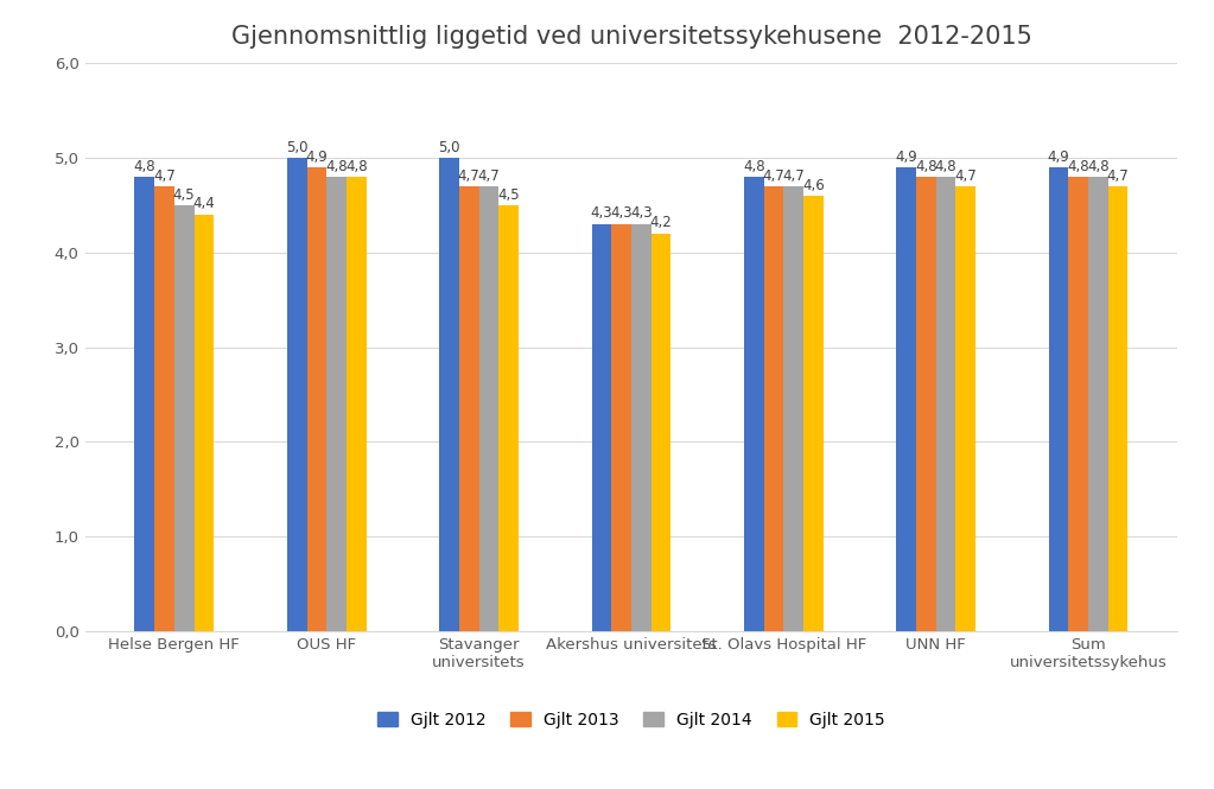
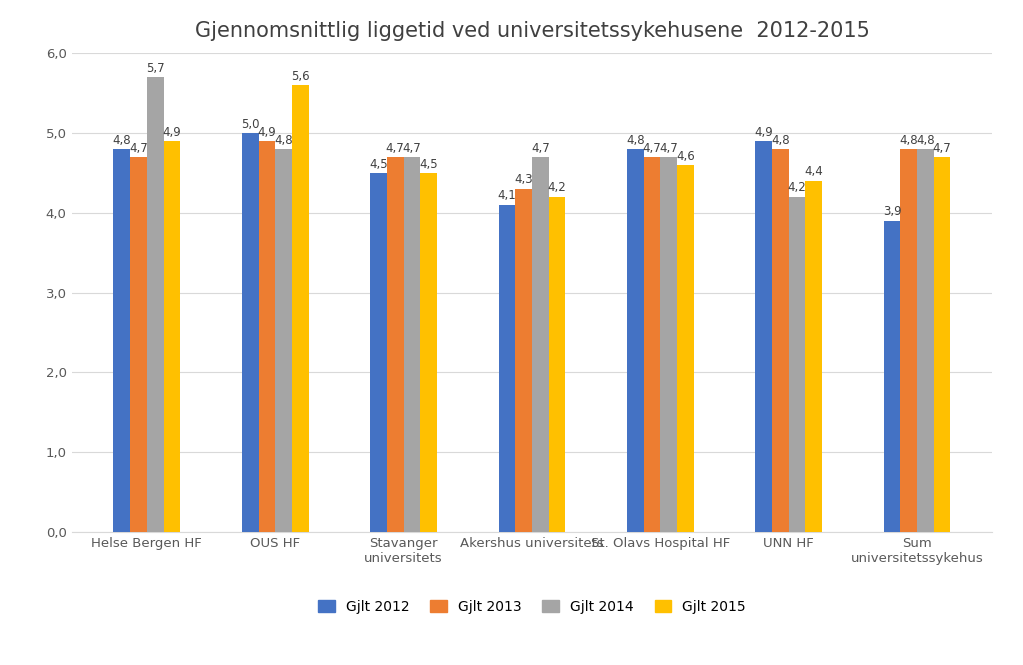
Gjlt 2014/Helse Bergen HF: 4,5 -> 5,7
Gjlt 2015/Helse Bergen HF: 4,4 -> 4,9
Gjlt 2015/OUS HF: 4,8 -> 5,6
Gjlt 2012/Stavanger universitets: 5,0 -> 4,5
Gjlt 2012/Akershus universitets: 4,3 -> 4,1
Gjlt 2014/Akershus universitets: 4,3 -> 4,7
Gjlt 2014/UNN HF: 4,8 -> 4,2
Gjlt 2015/UNN HF: 4,7 -> 4,4
Gjlt 2012/Sum universitetssykehus: 4,9 -> 3,9
